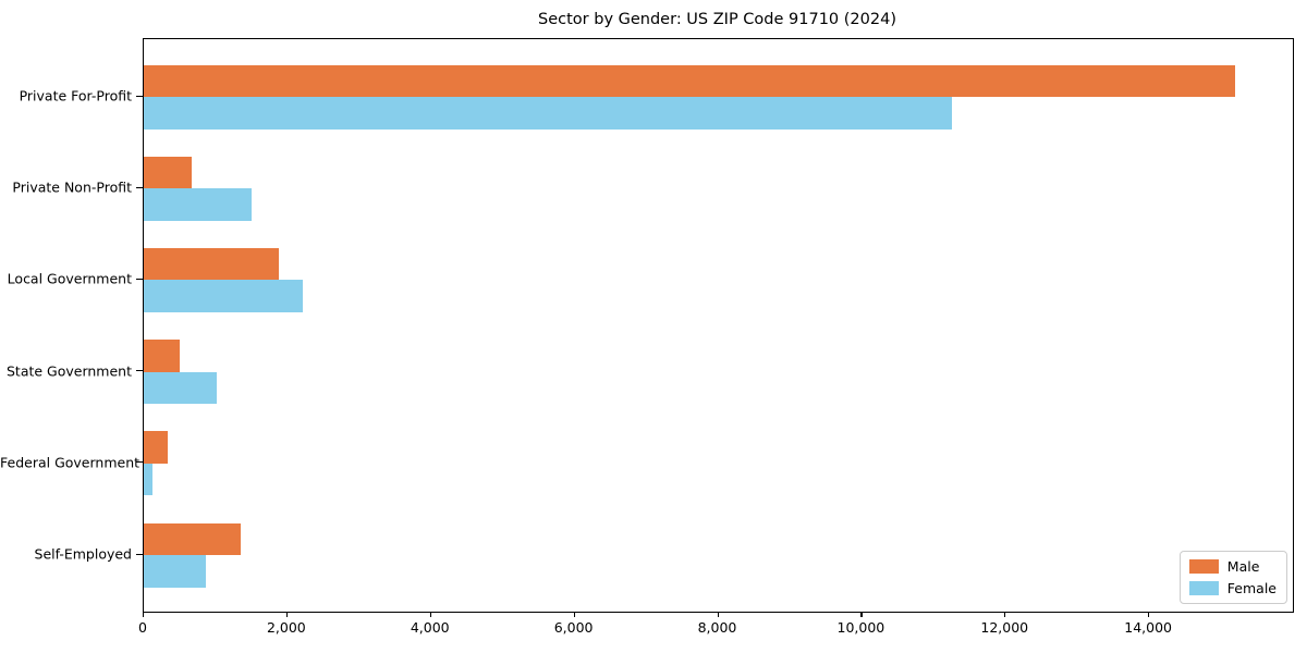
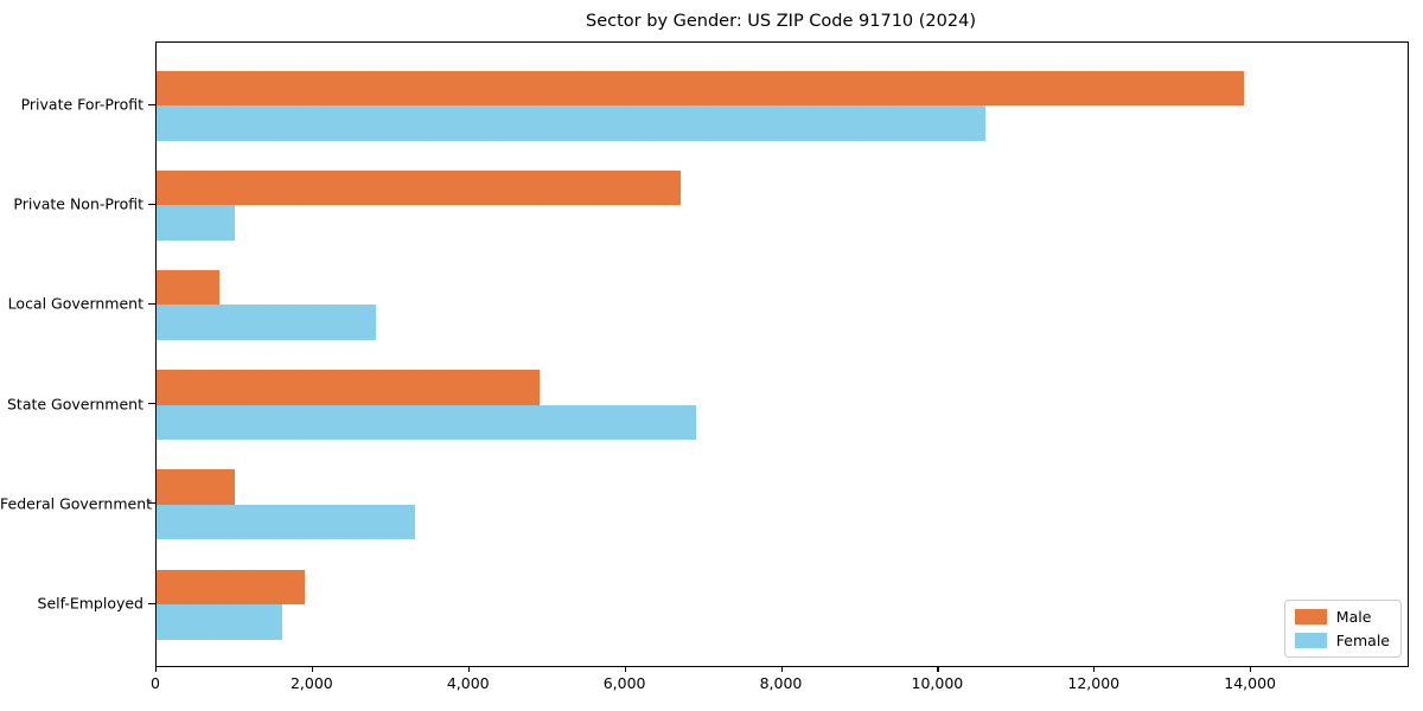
Male/Private For-Profit: 15200 -> 13900
Female/Private For-Profit: 11200 -> 10600
Male/Private Non-Profit: 700 -> 6700
Female/Private Non-Profit: 1500 -> 1000
Male/Local Government: 1900 -> 800
Female/Local Government: 2200 -> 2800
Male/State Government: 500 -> 4900
Female/State Government: 1000 -> 6900
Male/Federal Government: 300 -> 1000
Female/Federal Government: 100 -> 3300
Male/Self-Employed: 1400 -> 1900
Female/Self-Employed: 900 -> 1600
